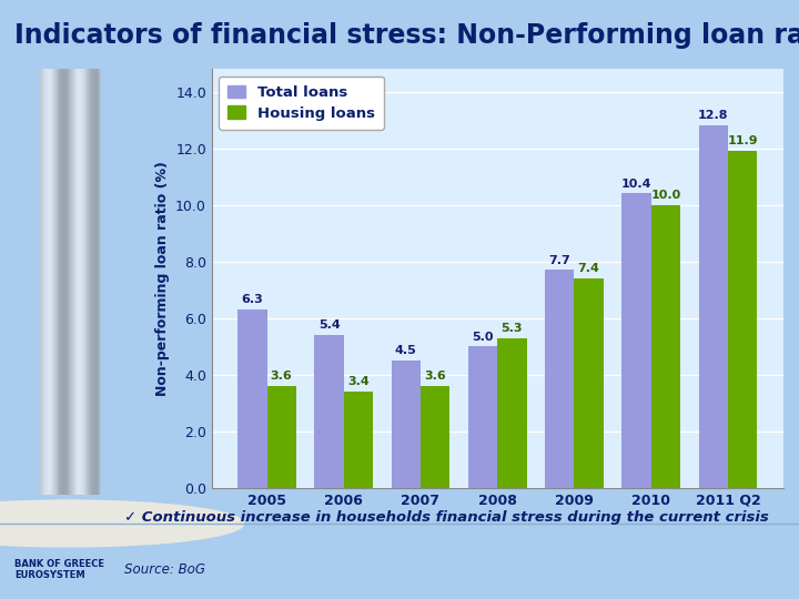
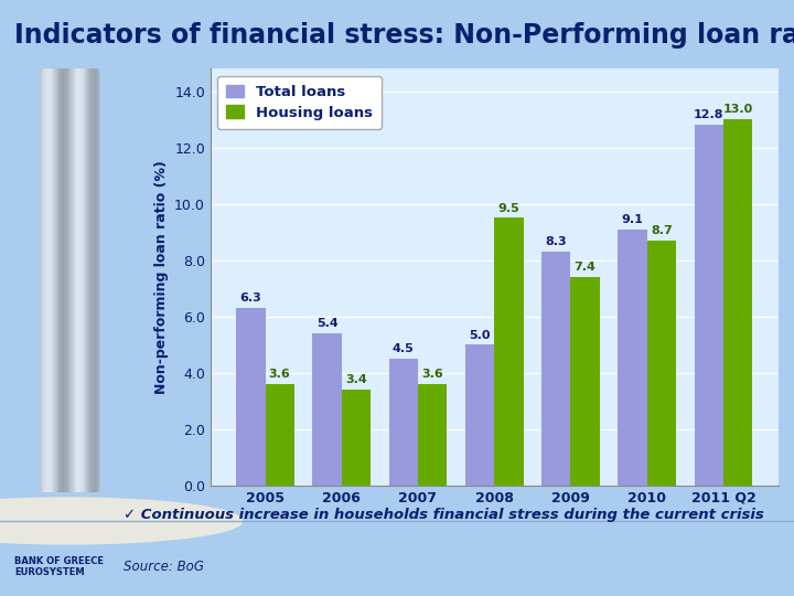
Housing loans/2008: 5.3 -> 9.5
Total loans/2009: 7.7 -> 8.3
Total loans/2010: 10.4 -> 9.1
Housing loans/2010: 10.0 -> 8.7
Housing loans/2011 Q2: 11.9 -> 13.0
